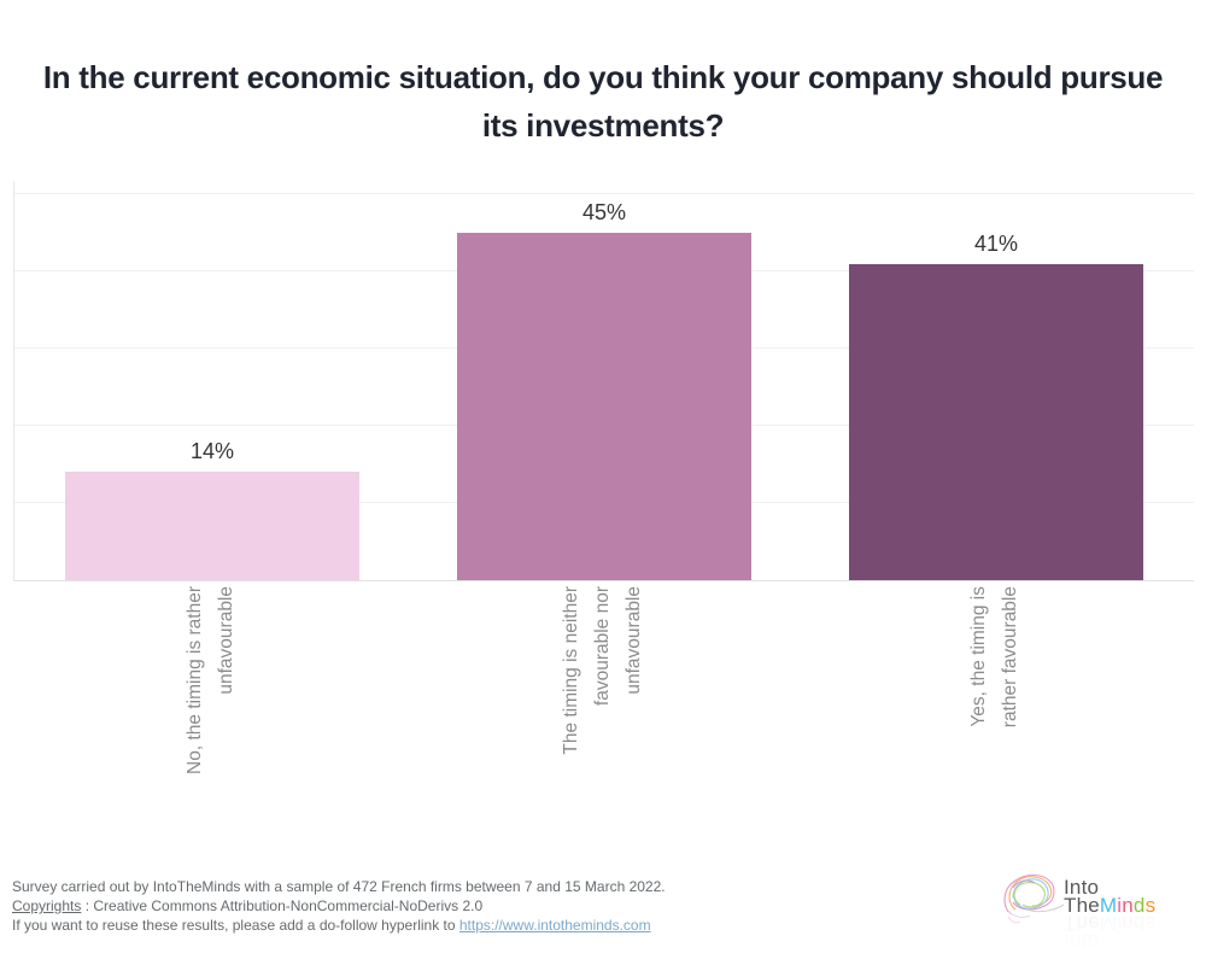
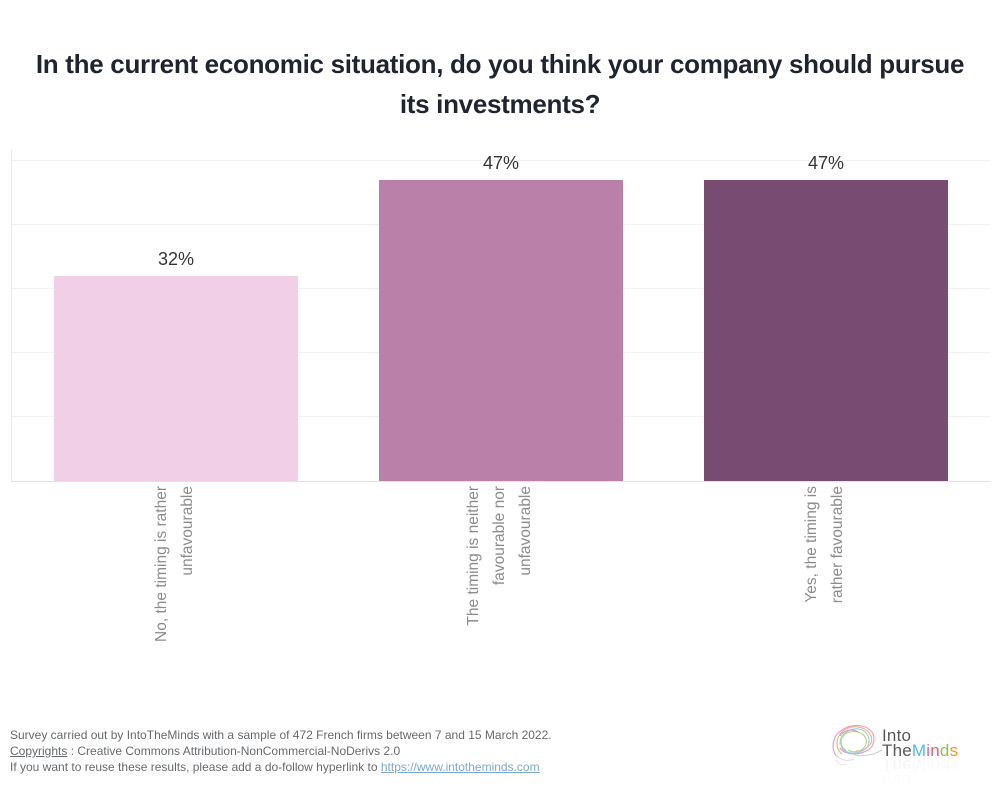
No, the timing is rather unfavourable: 14% -> 32%
The timing is neither favourable nor unfavourable: 45% -> 47%
Yes, the timing is rather favourable: 41% -> 47%
